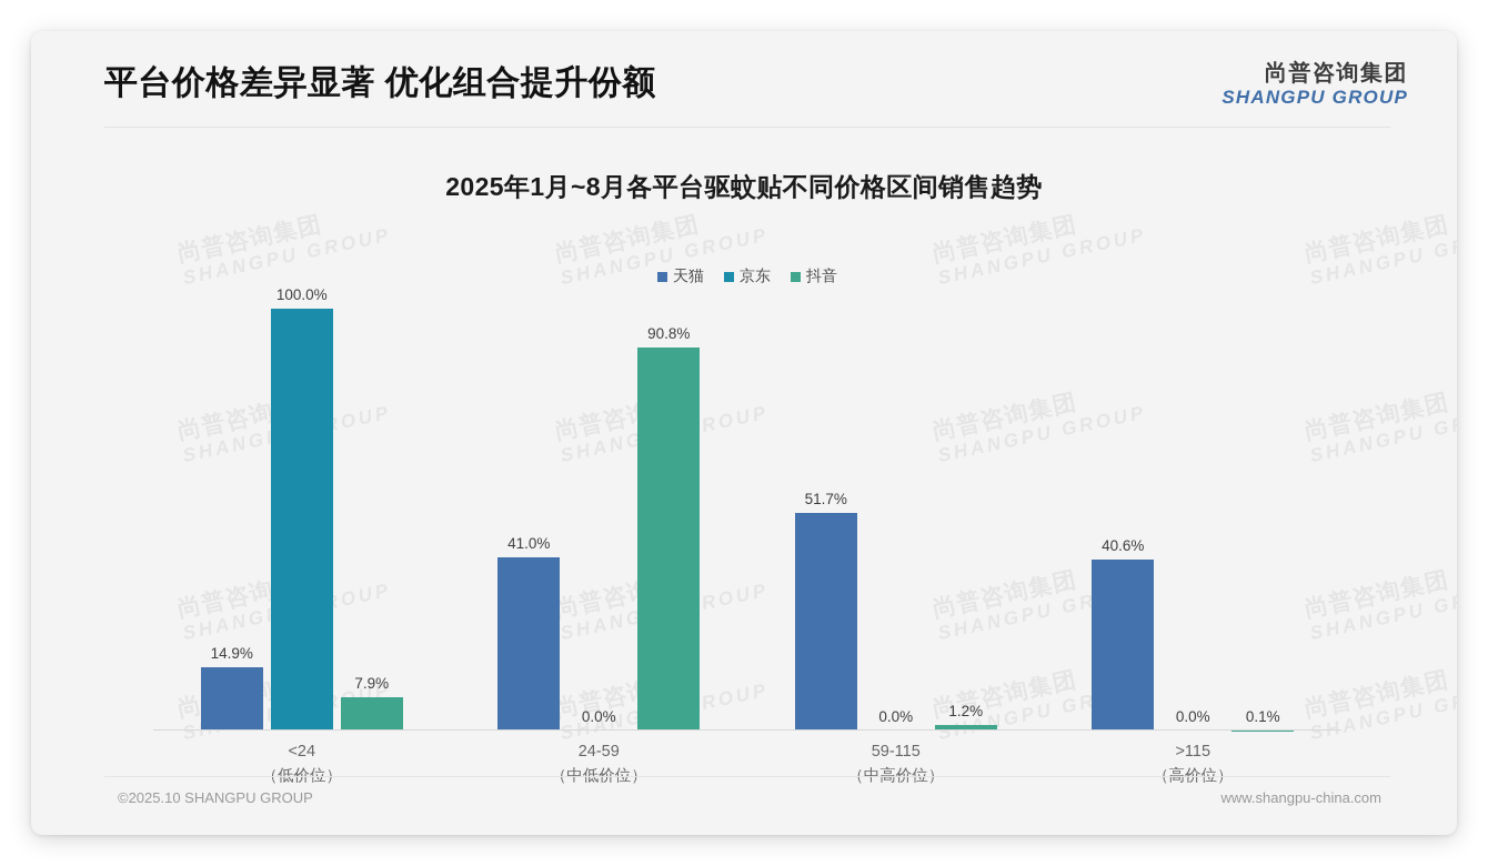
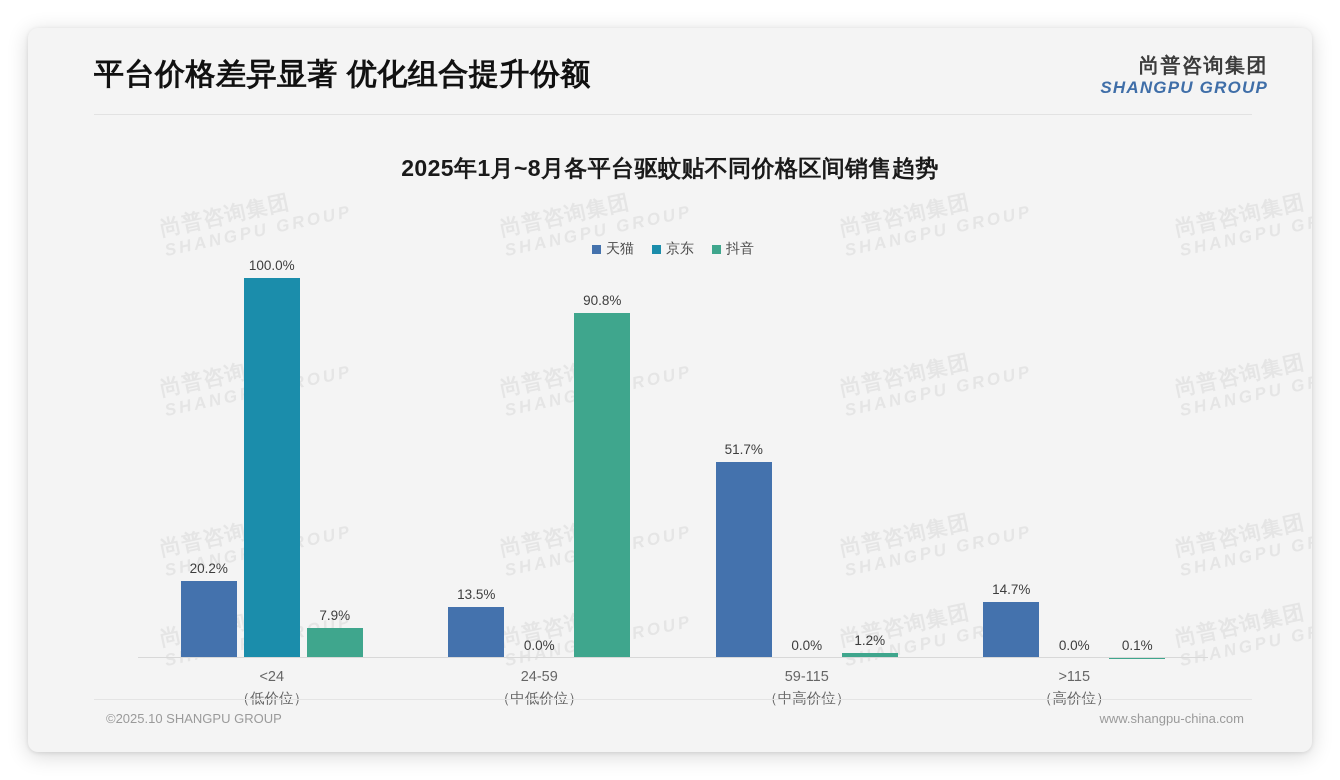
天猫/<24: 14.9% -> 20.2%
天猫/24-59: 41.0% -> 13.5%
天猫/>115: 40.6% -> 14.7%
